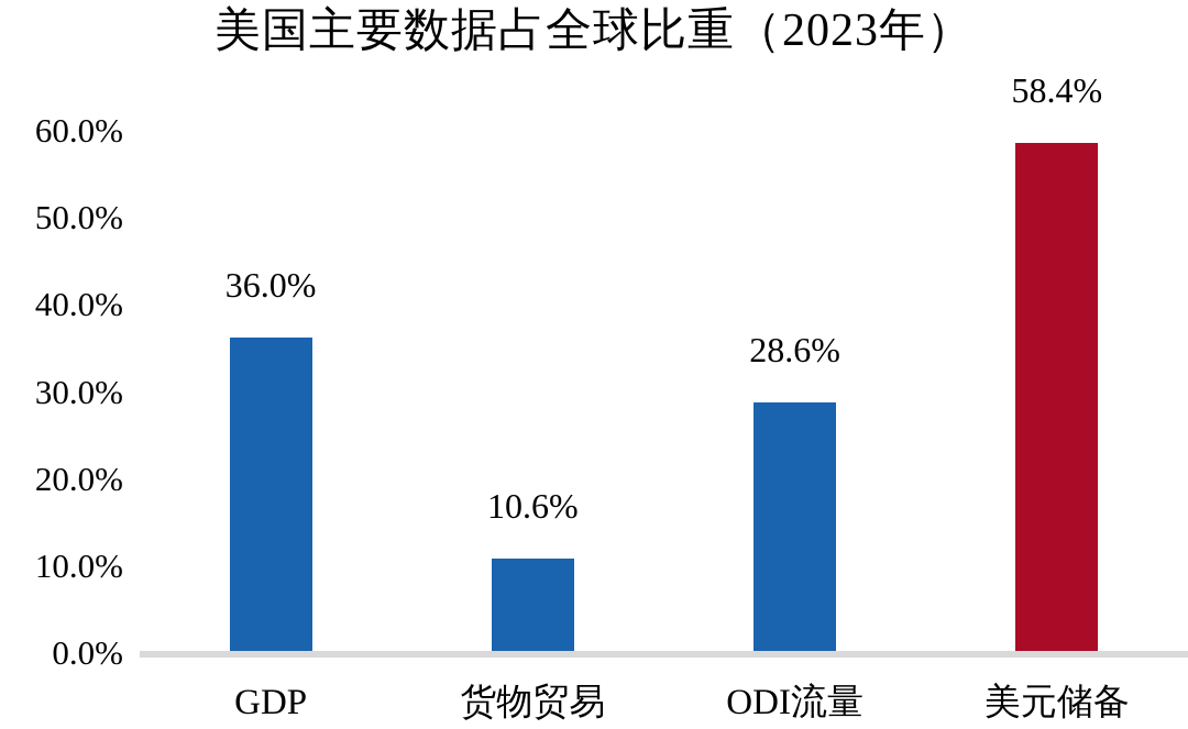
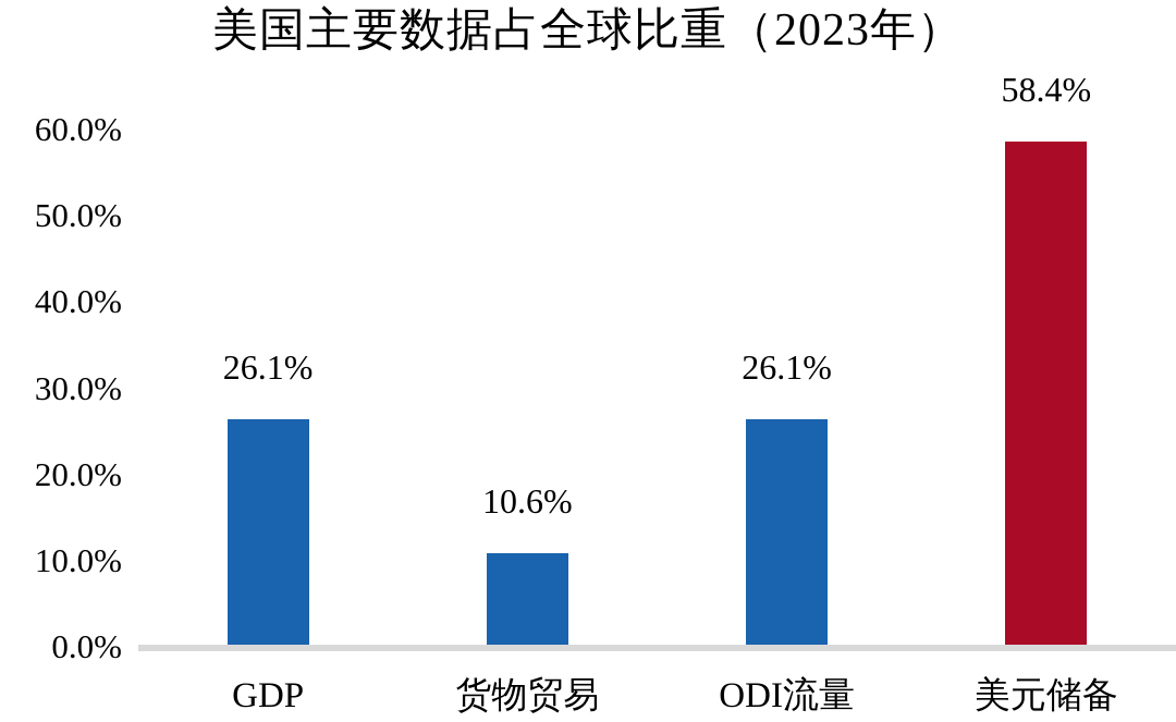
GDP: 36.0% -> 26.1%
ODI流量: 28.6% -> 26.1%
